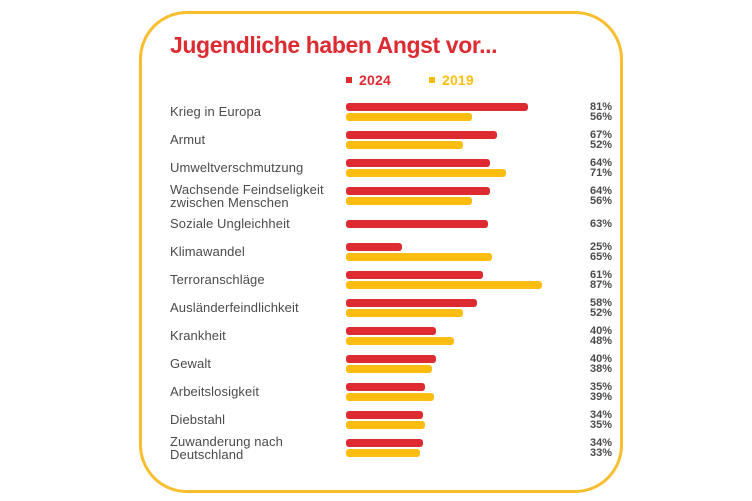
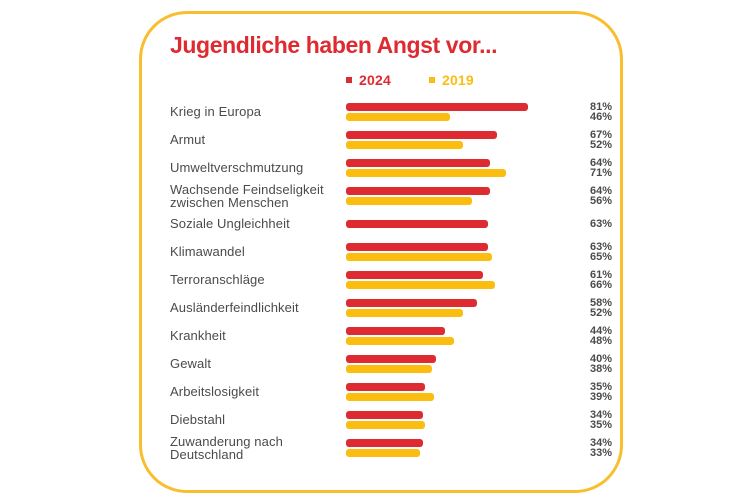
2019/Krieg in Europa: 56% -> 46%
2024/Klimawandel: 25% -> 63%
2019/Terroranschläge: 87% -> 66%
2024/Krankheit: 40% -> 44%
